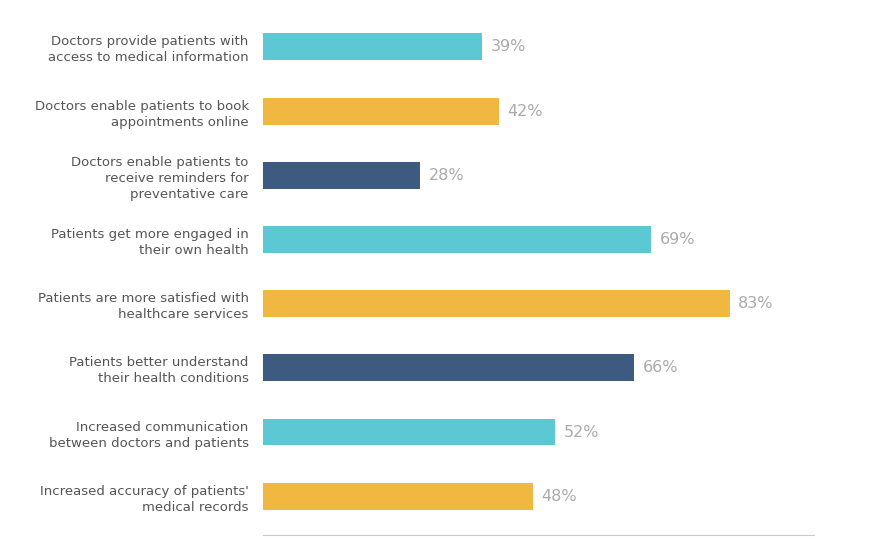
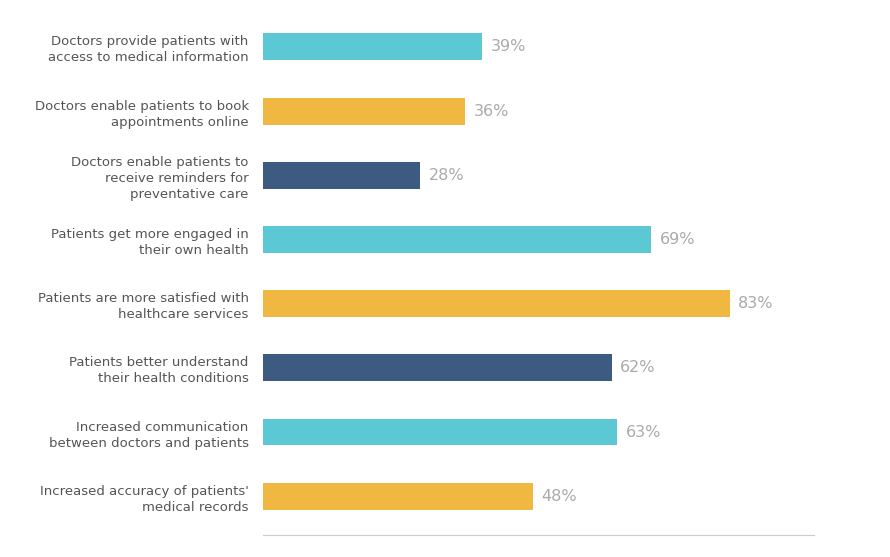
Doctors enable patients to book appointments online: 42% -> 36%
Patients better understand their health conditions: 66% -> 62%
Increased communication between doctors and patients: 52% -> 63%
